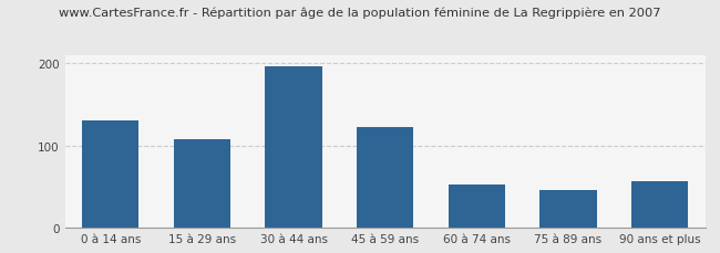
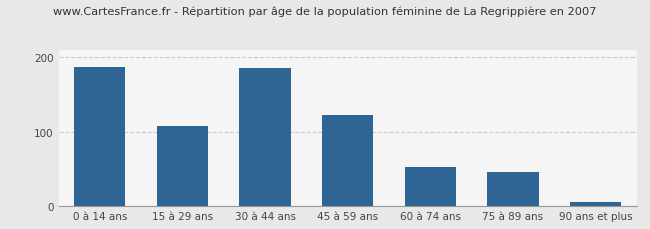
0 à 14 ans: 130 -> 186
30 à 44 ans: 196 -> 185
90 ans et plus: 56 -> 5
